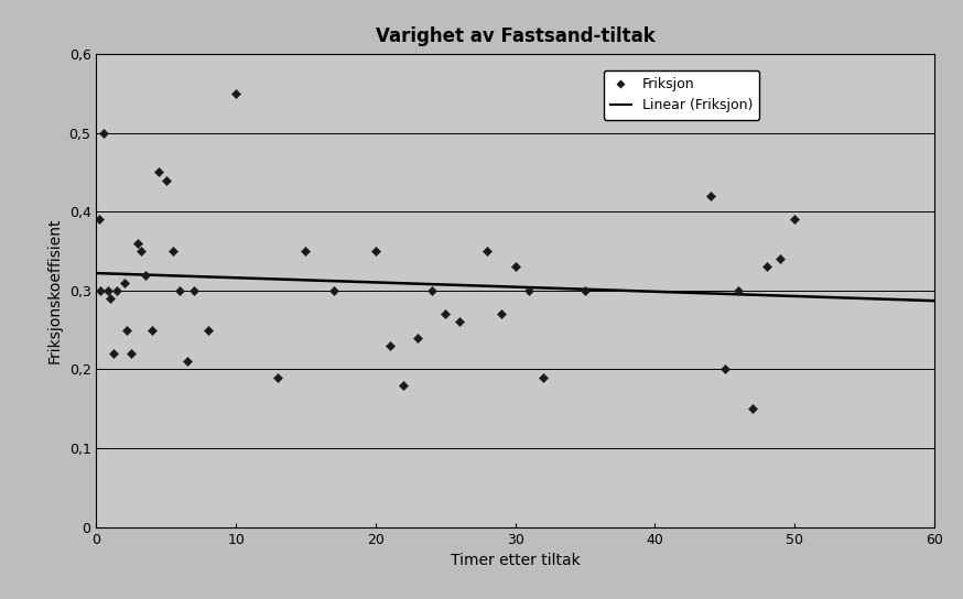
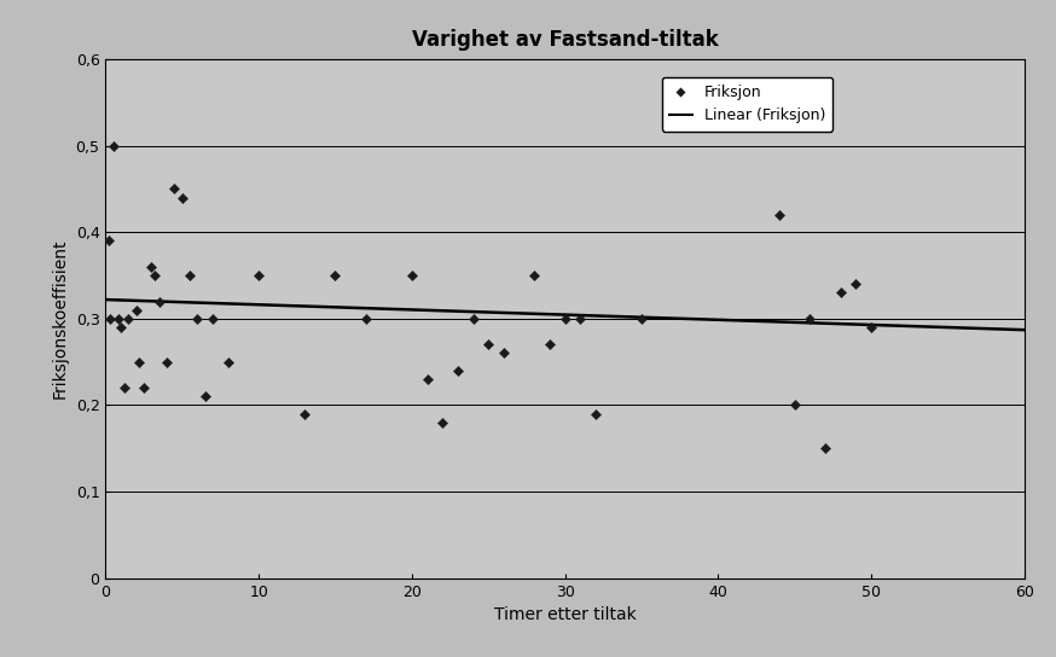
10: 0,55 -> 0,35
30: 0,33 -> 0,30
50: 0,39 -> 0,29
